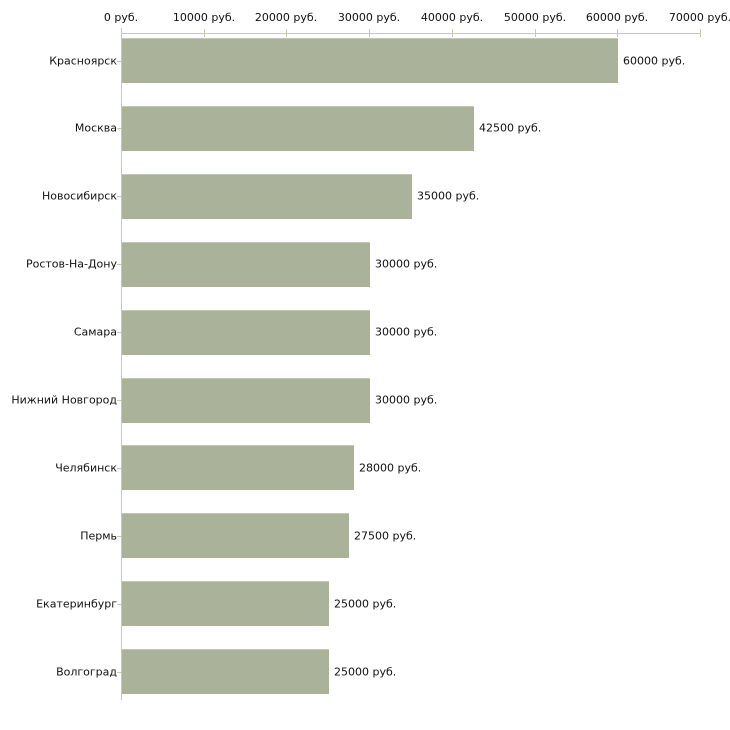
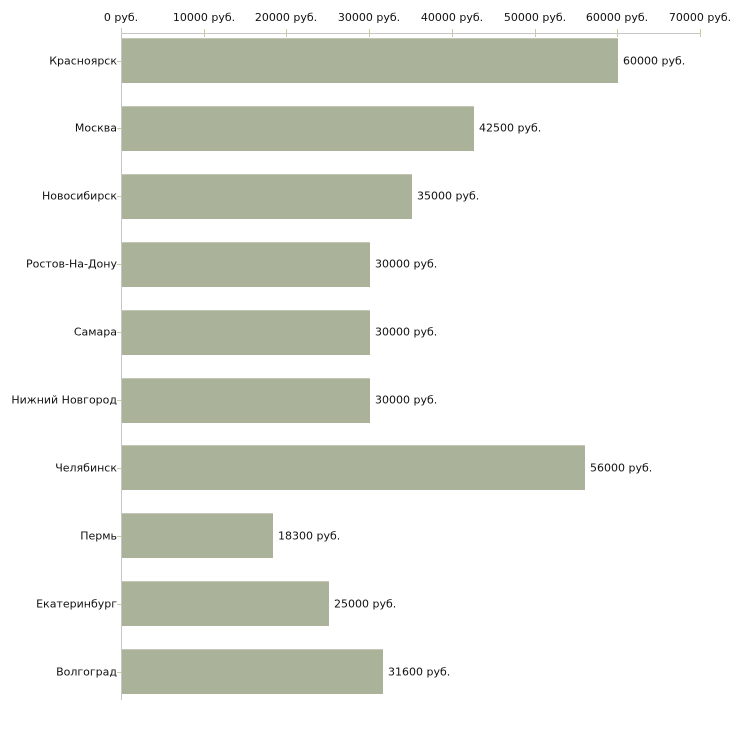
Челябинск: 28000 -> 56000
Пермь: 27500 -> 18300
Волгоград: 25000 -> 31600
